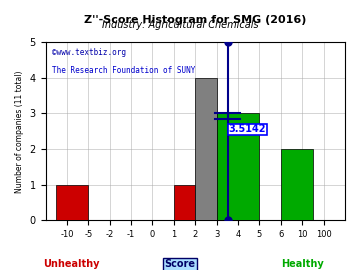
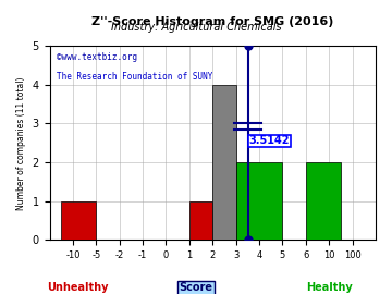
4: 3 -> 2
